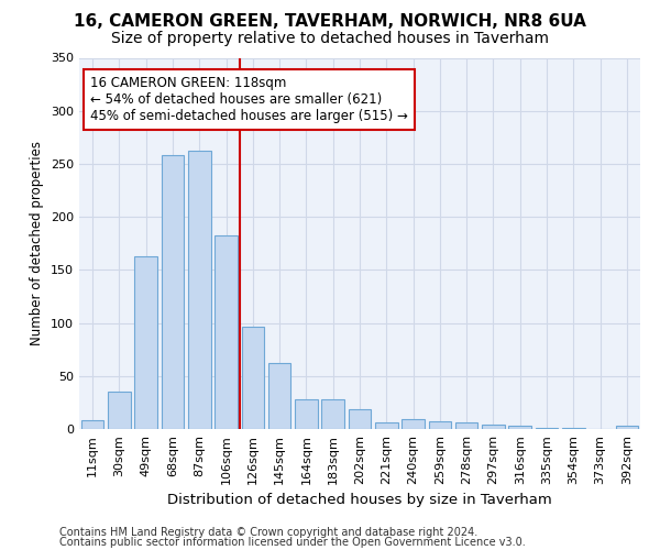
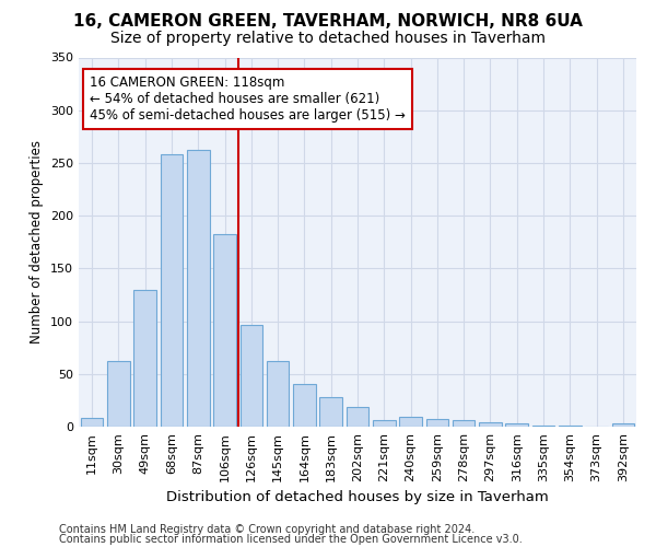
30sqm: 35 -> 62
49sqm: 163 -> 130
164sqm: 28 -> 40
